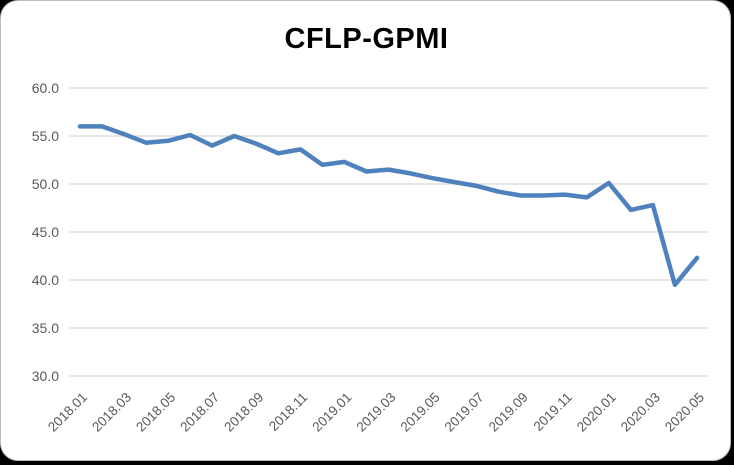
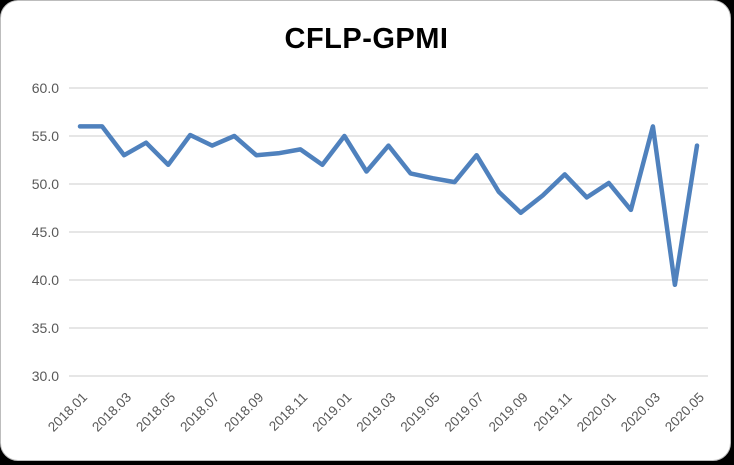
2018.03: 55 -> 53
2018.05: 54 -> 52
2018.09: 54 -> 53
2019.01: 52 -> 55
2019.03: 52 -> 54
2019.07: 50 -> 53
2019.09: 49 -> 47
2019.11: 49 -> 51
2020.03: 48 -> 56
2020.05: 42 -> 54
